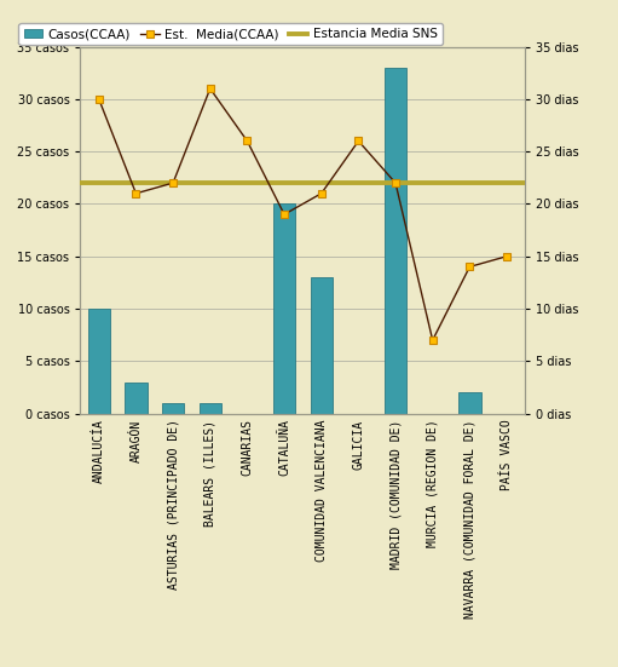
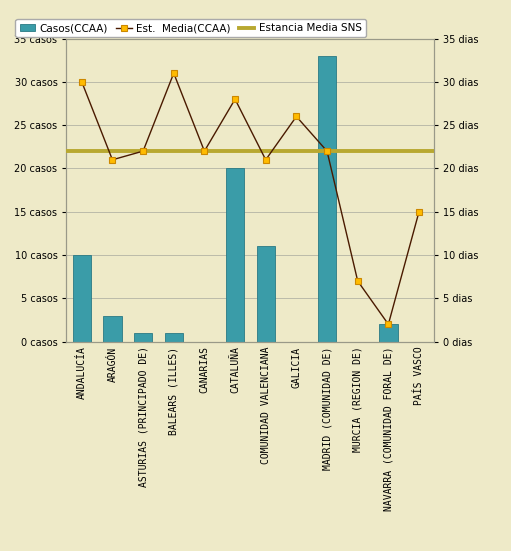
Est. Media(CCAA)/CANARIAS: 26 dias -> 22 dias
Est. Media(CCAA)/CATALUÑA: 19 dias -> 28 dias
Casos(CCAA)/COMUNIDAD VALENCIANA: 13 casos -> 11 casos
Est. Media(CCAA)/NAVARRA (COMUNIDAD FORAL DE): 14 dias -> 2 dias
